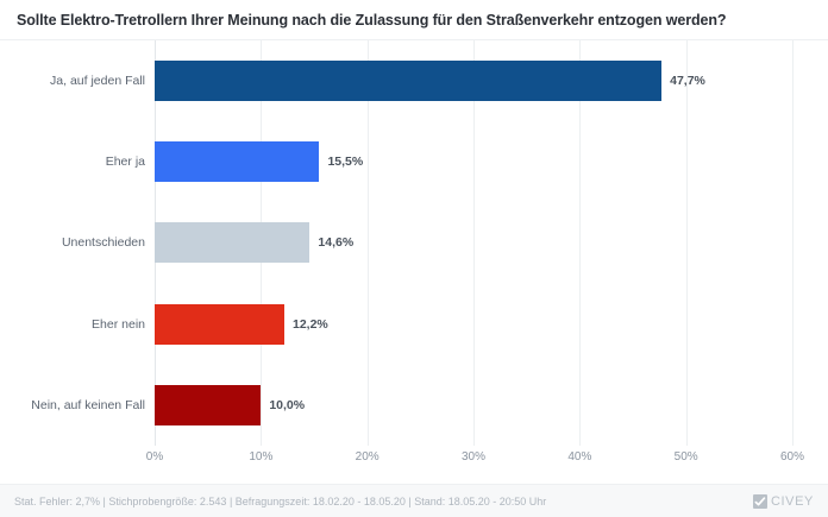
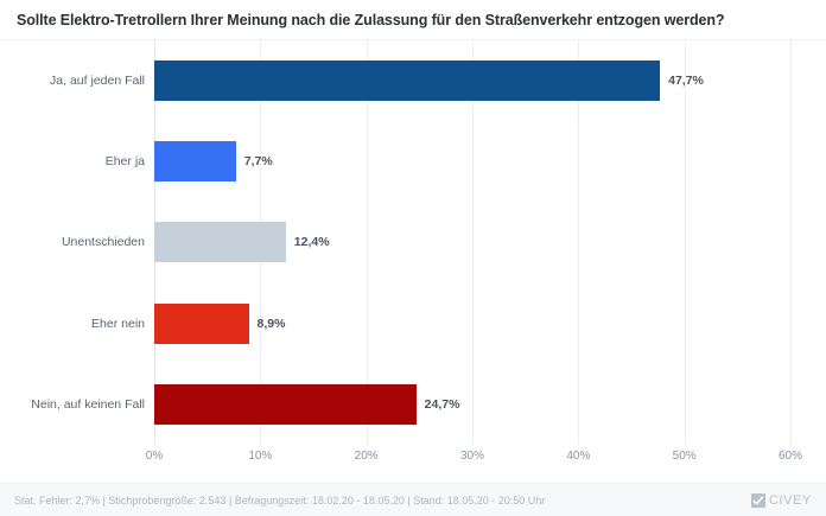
Eher ja: 15,5% -> 7,7%
Unentschieden: 14,6% -> 12,4%
Eher nein: 12,2% -> 8,9%
Nein, auf keinen Fall: 10,0% -> 24,7%
